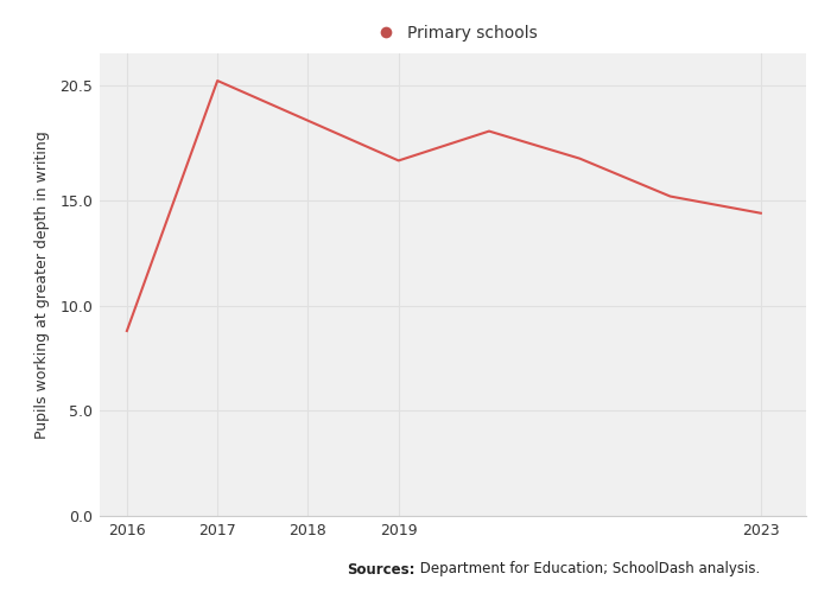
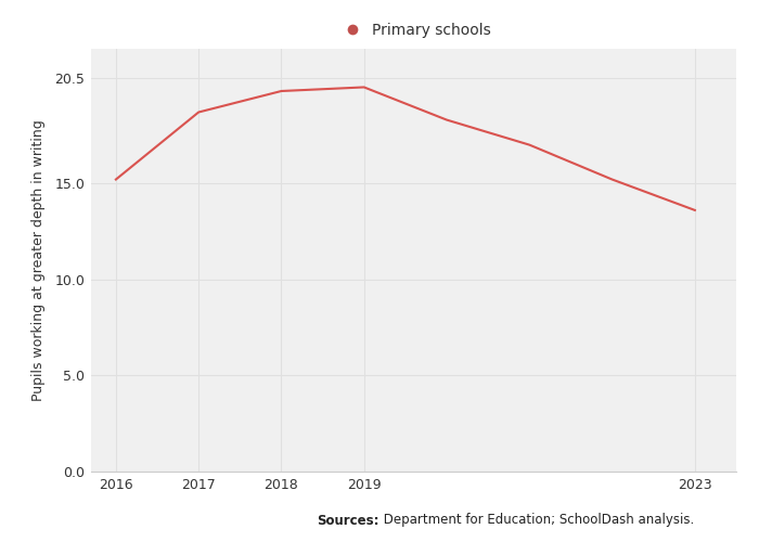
2016: 8.8 -> 15.2
2017: 20.7 -> 18.7
2018: 18.8 -> 19.8
2019: 16.9 -> 20.0
2023: 14.4 -> 13.6
